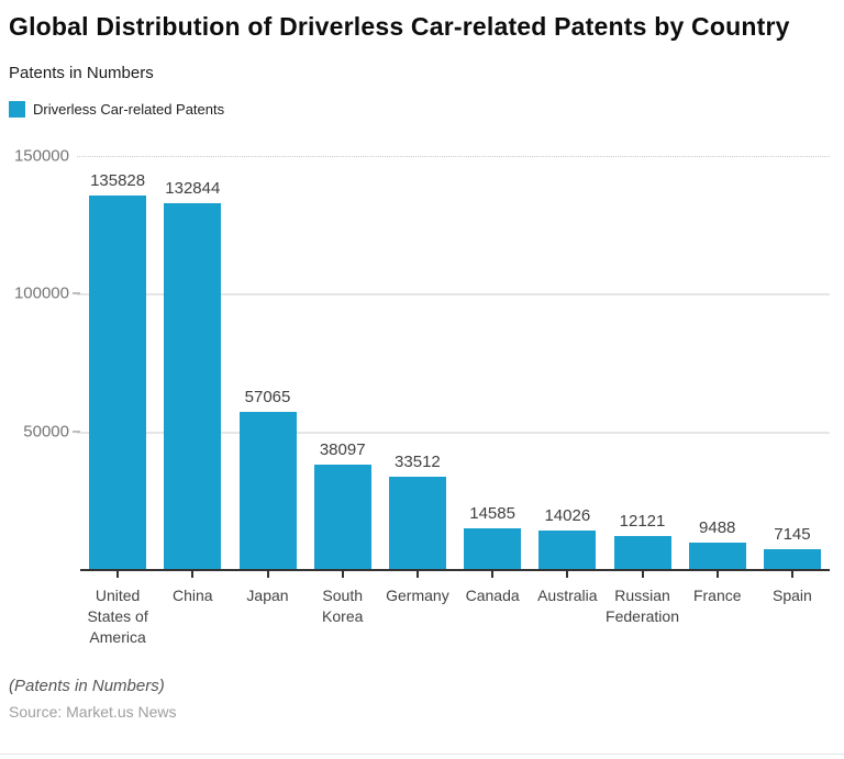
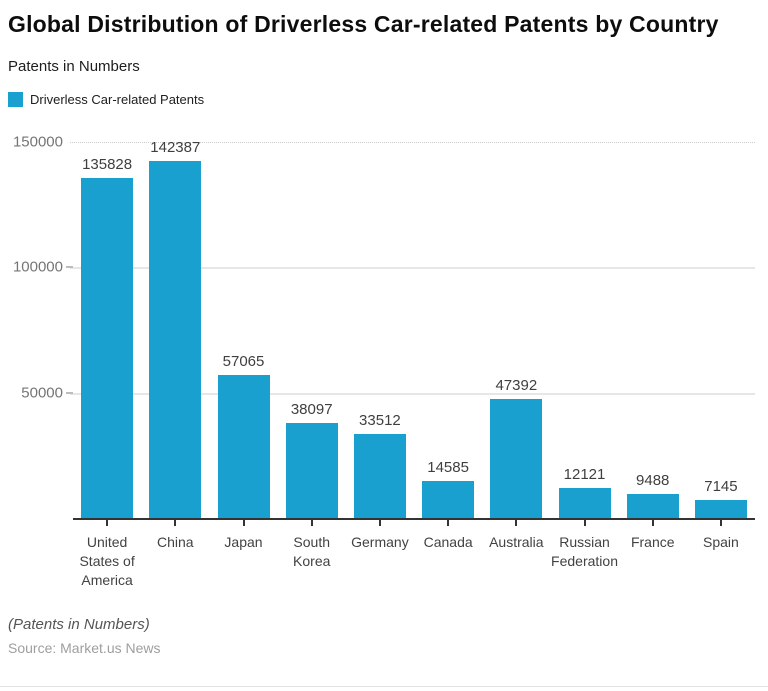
China: 132844 -> 142387
Australia: 14026 -> 47392
